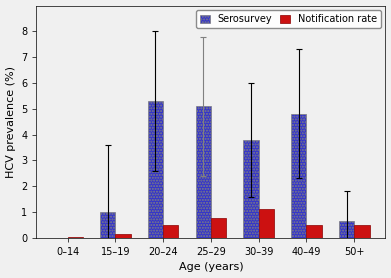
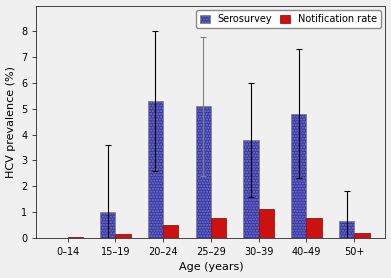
Notification rate/40–49: 0.50 -> 0.78
Notification rate/50+: 0.50 -> 0.17
